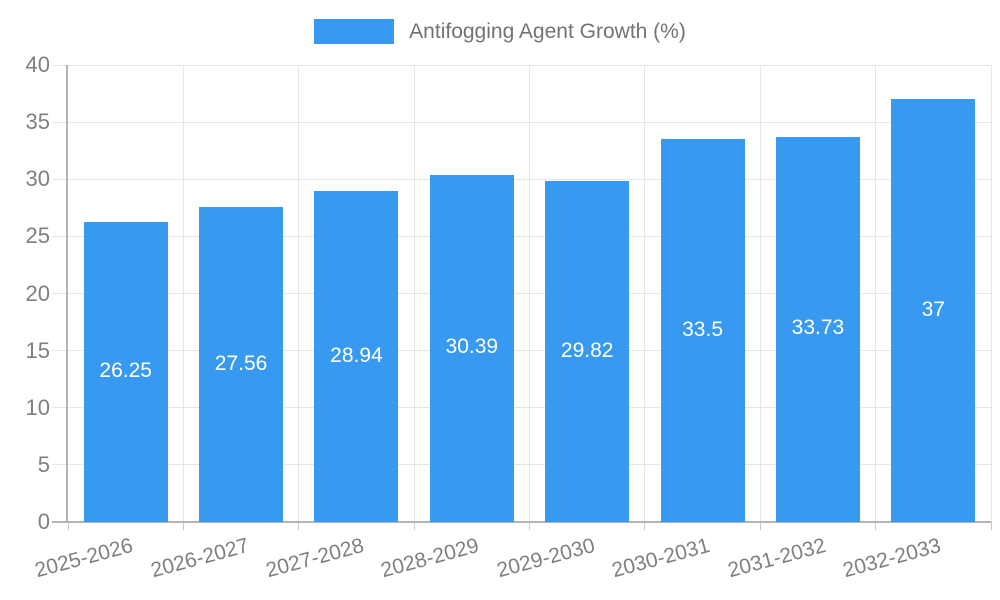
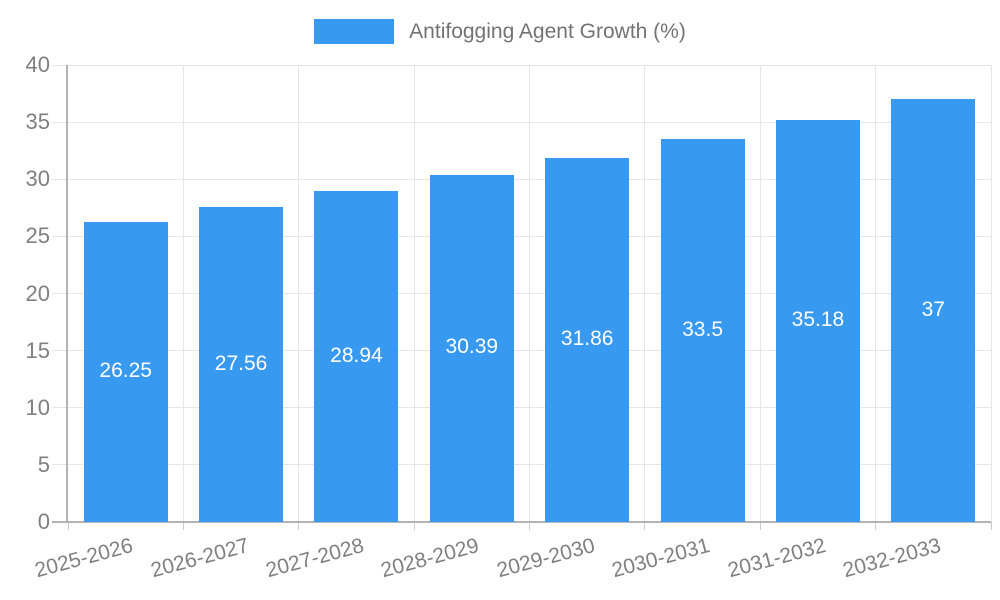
2029-2030: 29.82 -> 31.86
2031-2032: 33.73 -> 35.18
